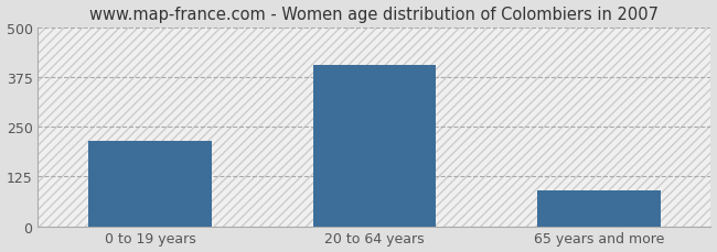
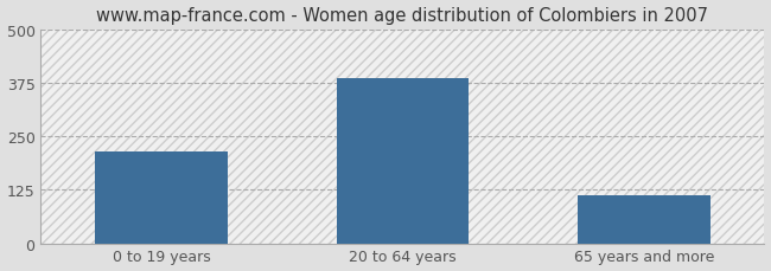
20 to 64 years: 405 -> 385
65 years and more: 90 -> 113
